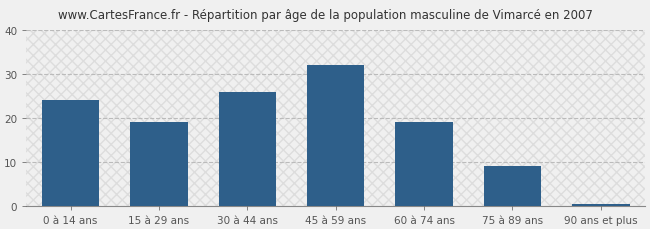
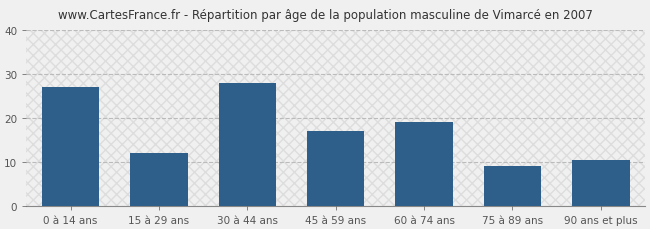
0 à 14 ans: 24.0 -> 27.0
15 à 29 ans: 19.0 -> 12.0
30 à 44 ans: 26.0 -> 28.0
45 à 59 ans: 32.0 -> 17.0
90 ans et plus: 0.5 -> 10.5
